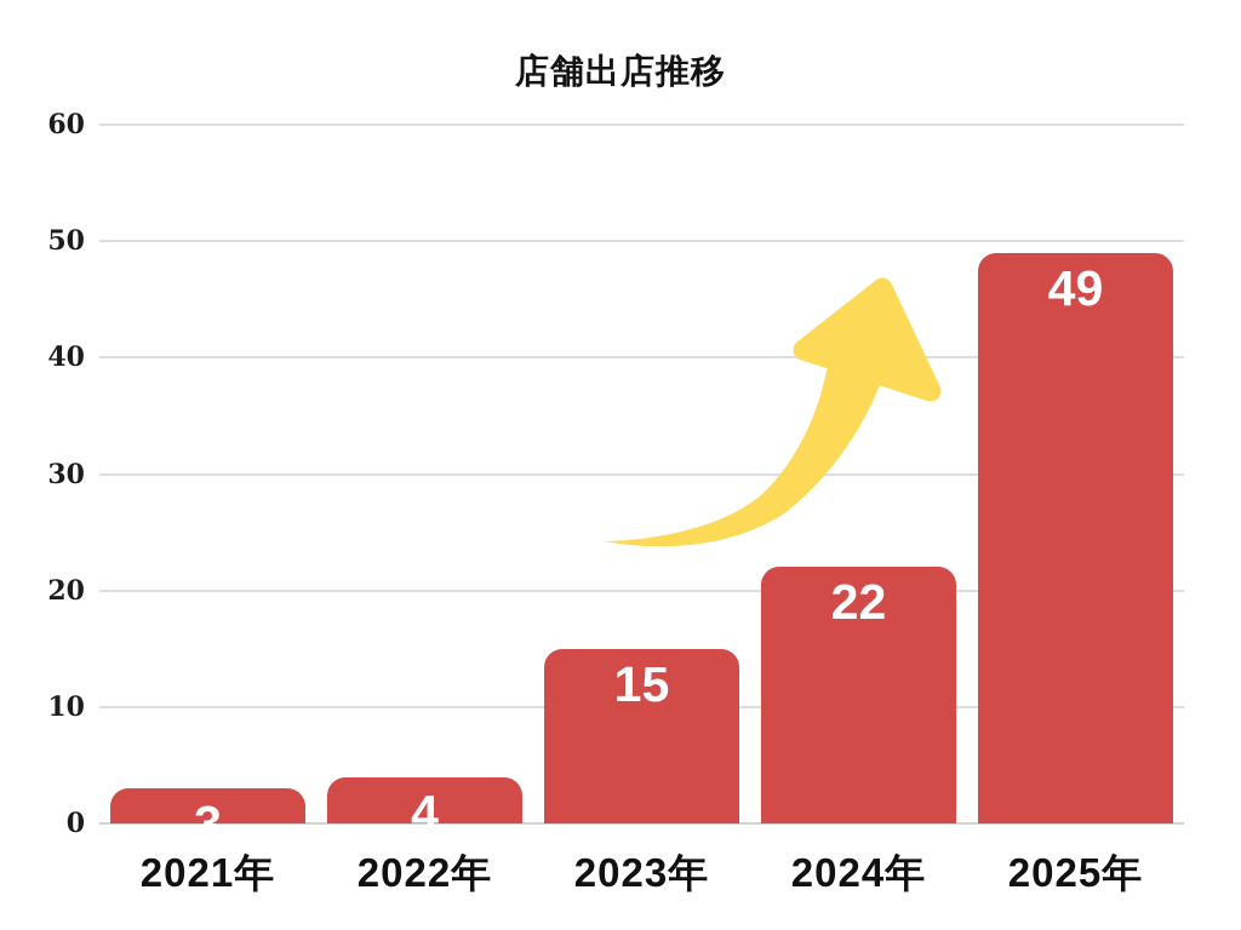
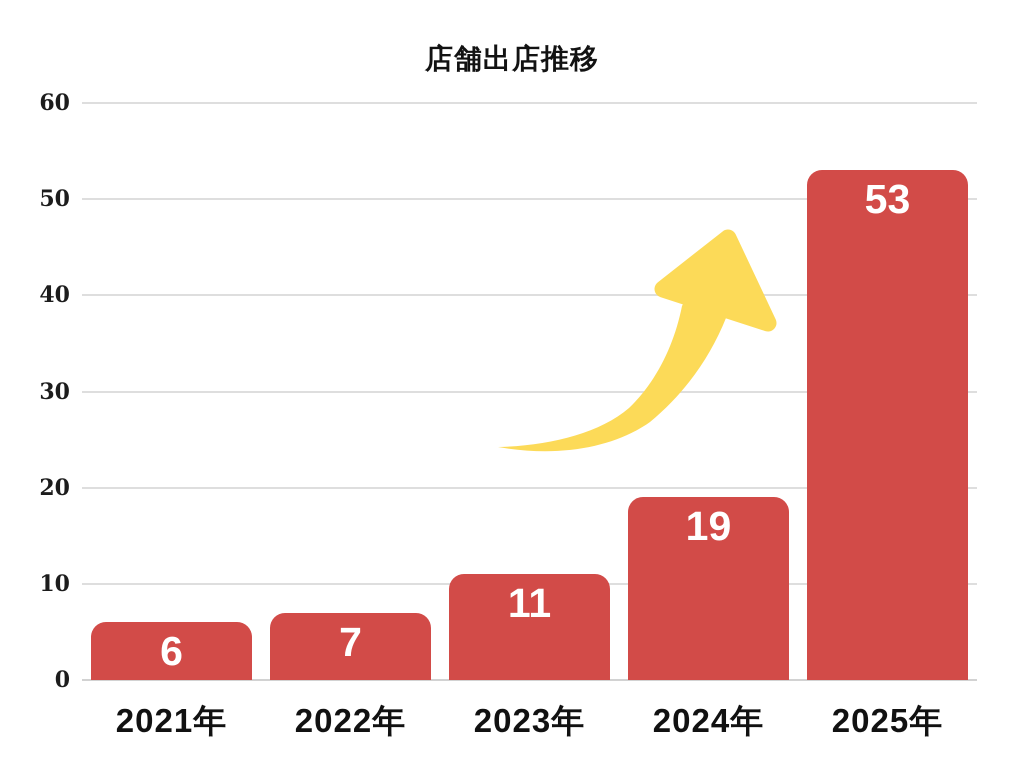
2021年: 3 -> 6
2022年: 4 -> 7
2023年: 15 -> 11
2024年: 22 -> 19
2025年: 49 -> 53
